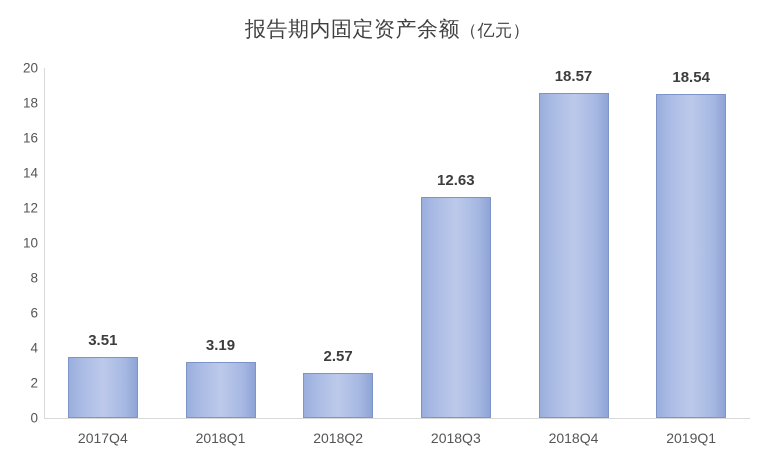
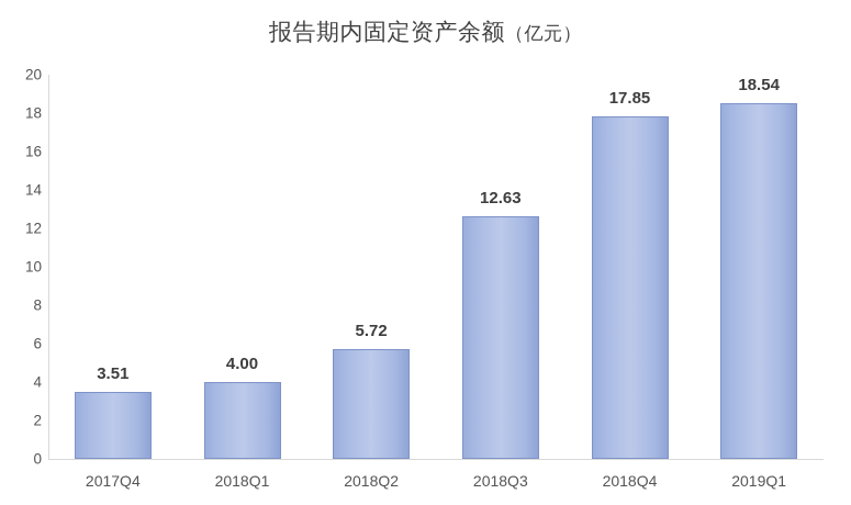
2018Q1: 3.19 -> 4.00
2018Q2: 2.57 -> 5.72
2018Q4: 18.57 -> 17.85
